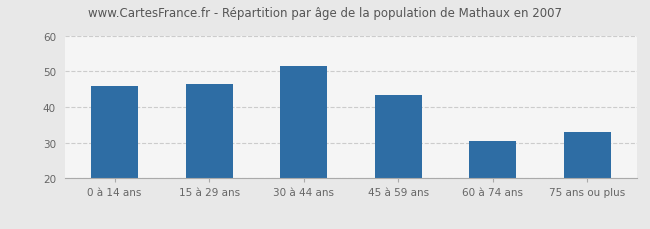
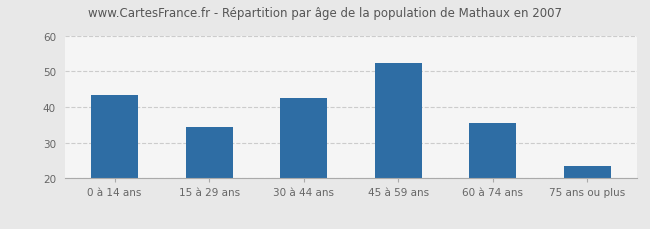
0 à 14 ans: 46.0 -> 43.5
15 à 29 ans: 46.5 -> 34.5
30 à 44 ans: 51.5 -> 42.5
45 à 59 ans: 43.5 -> 52.5
60 à 74 ans: 30.5 -> 35.5
75 ans ou plus: 33.0 -> 23.5
